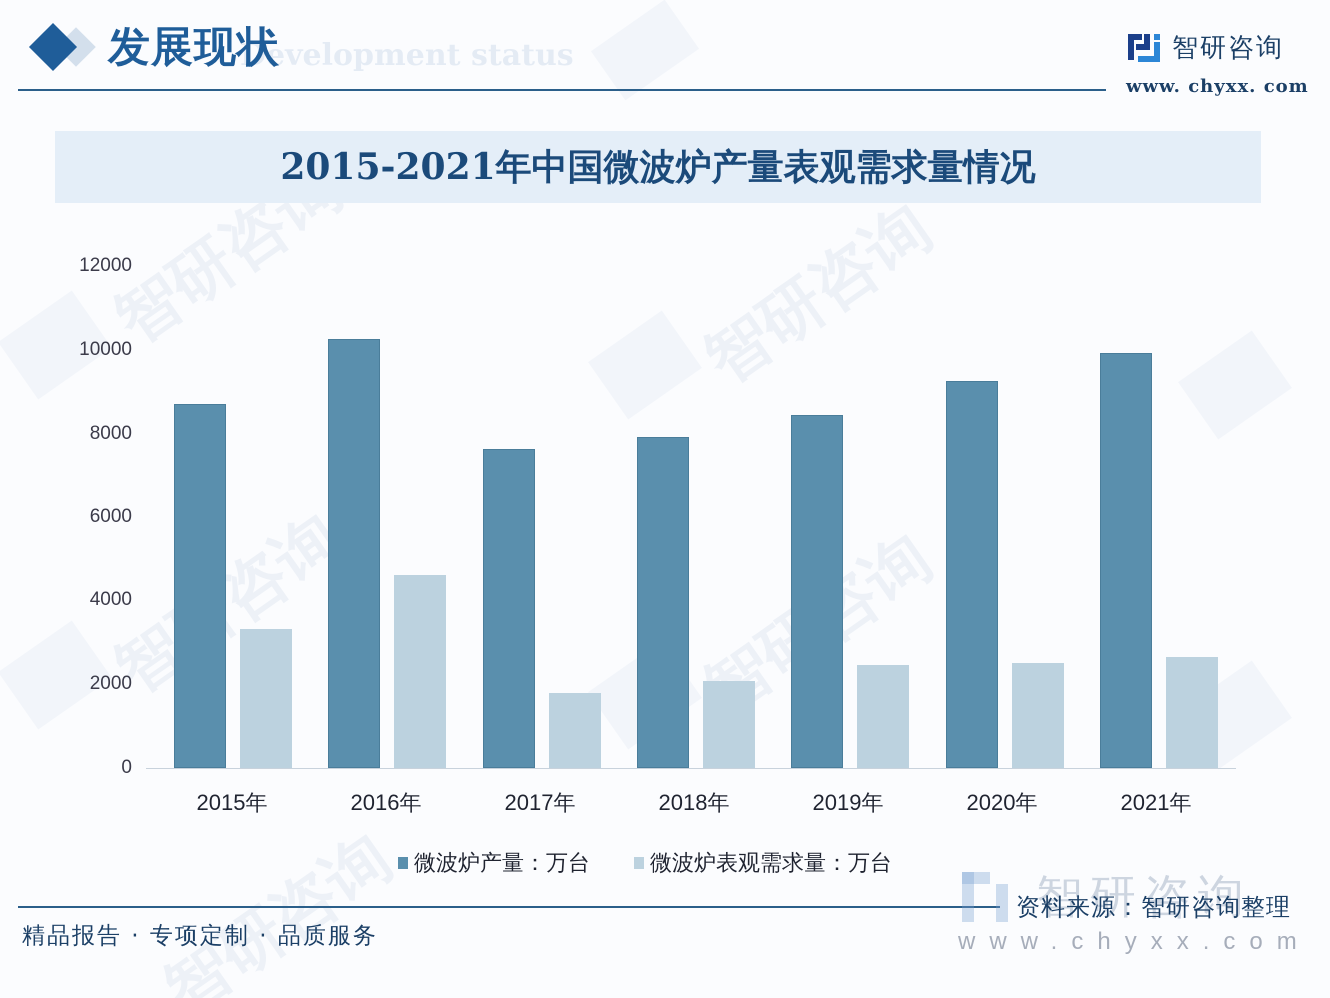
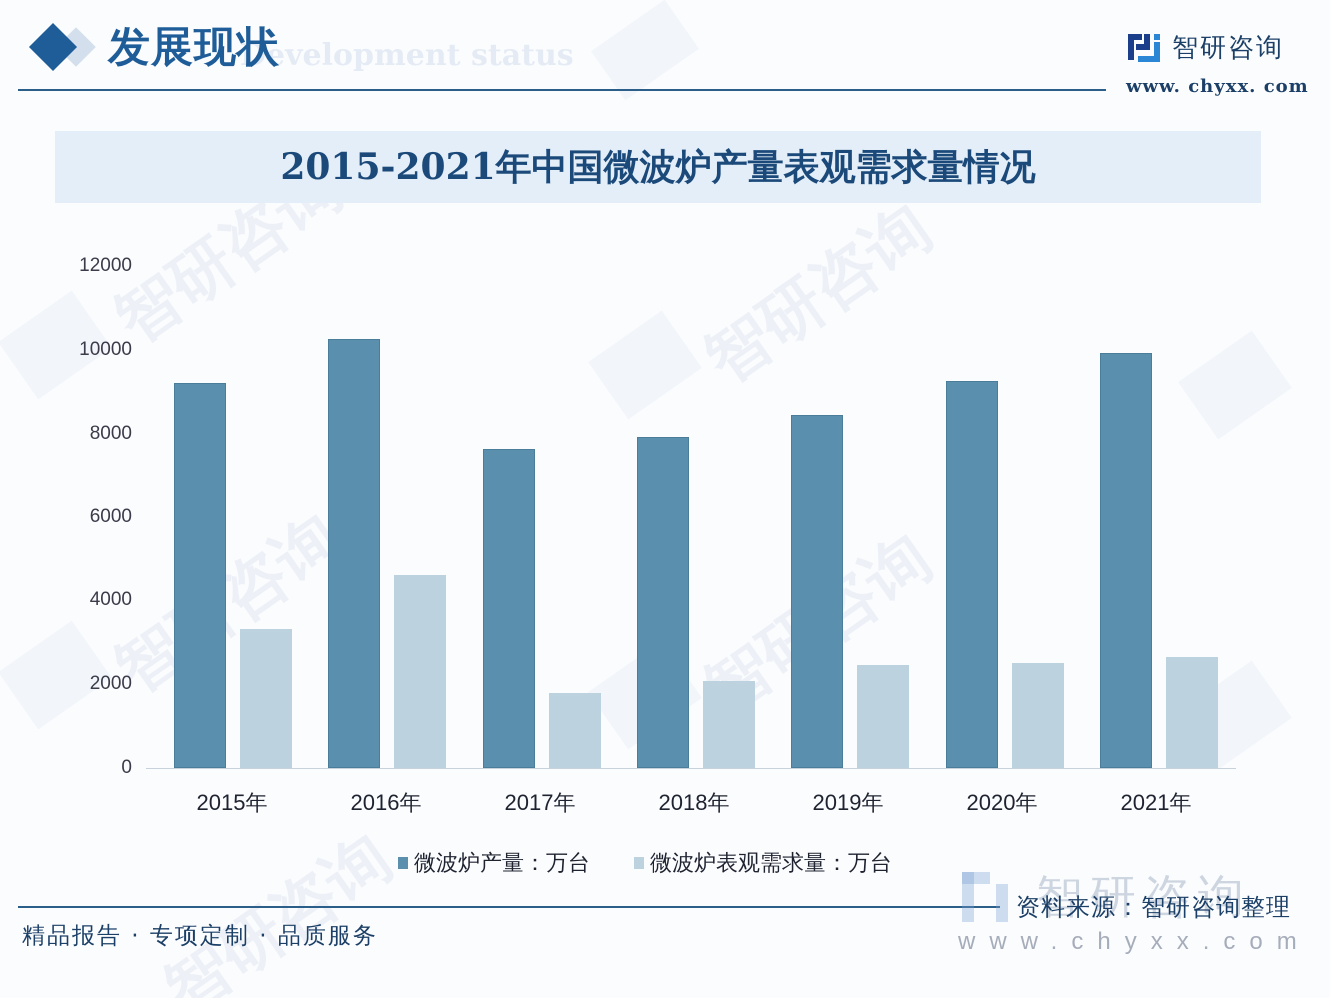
微波炉产量：万台/2015年: 8700 -> 9200
